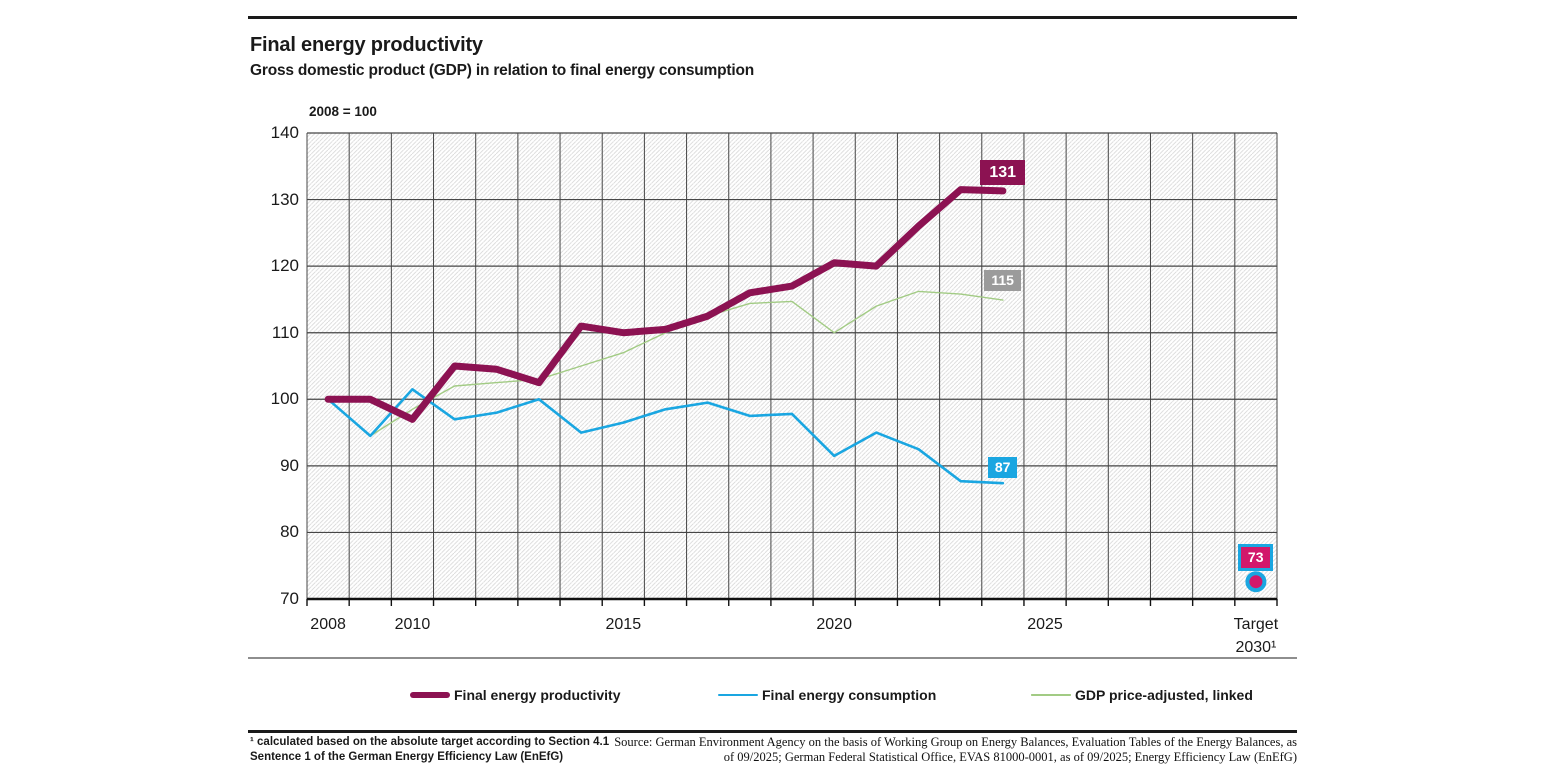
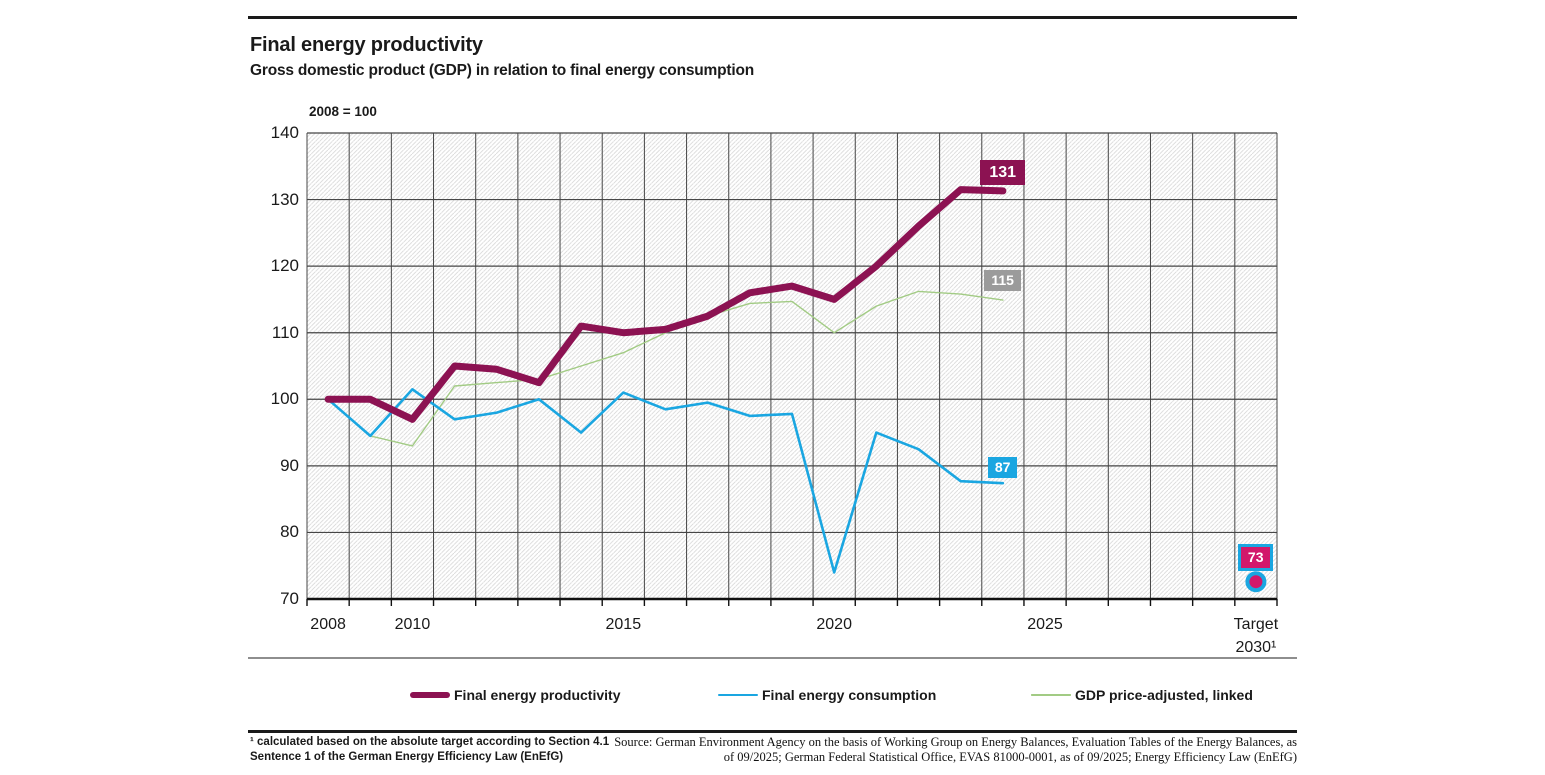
GDP price-adjusted, linked/2010: 98 -> 93
Final energy consumption/2015: 96 -> 101
Final energy consumption/2020: 92 -> 74
Final energy productivity/2020: 120 -> 115
